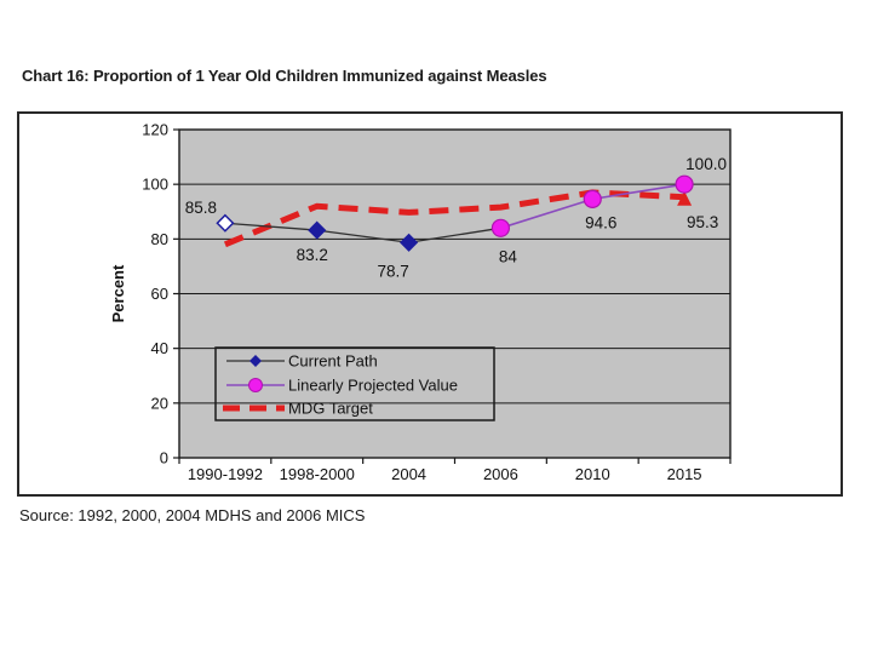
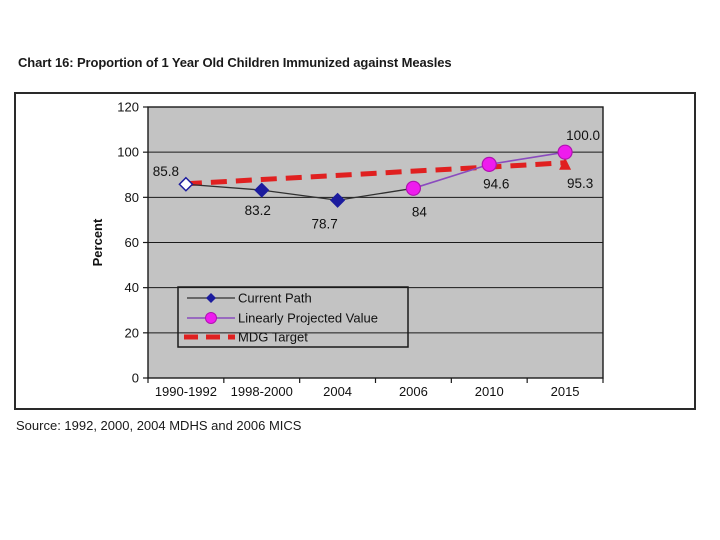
MDG Target/1990-1992: 78 -> 86
MDG Target/1998-2000: 92 -> 88
MDG Target/2010: 97 -> 93
